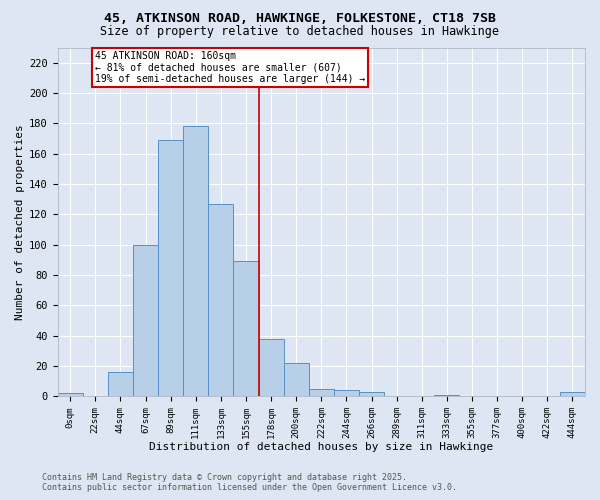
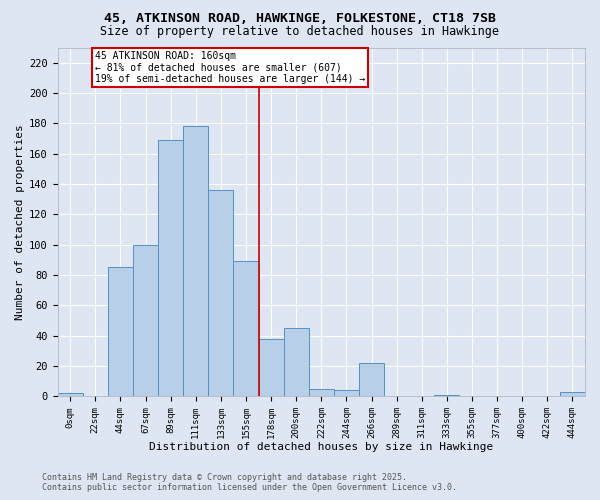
44sqm: 16 -> 85
133sqm: 127 -> 136
200sqm: 22 -> 45
266sqm: 3 -> 22
